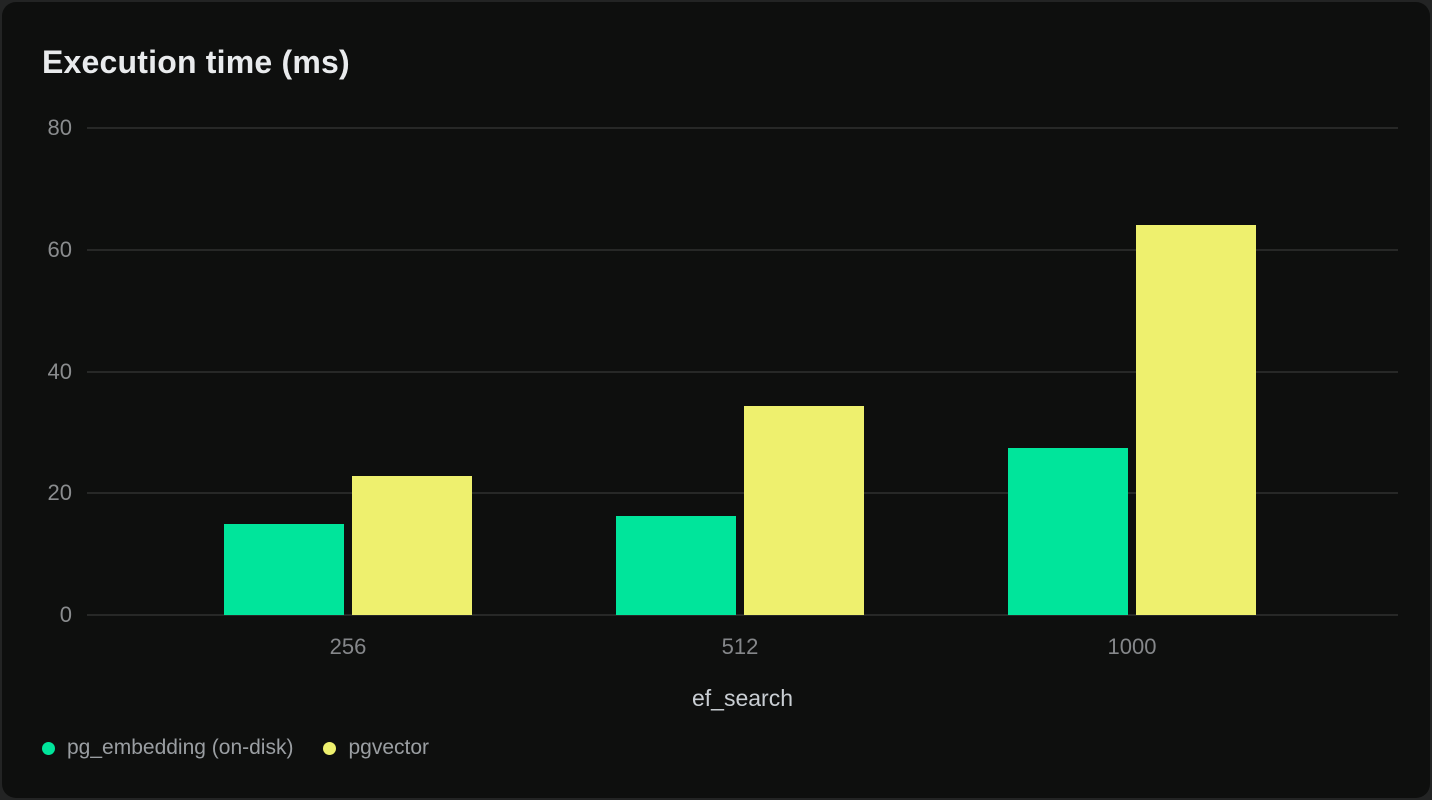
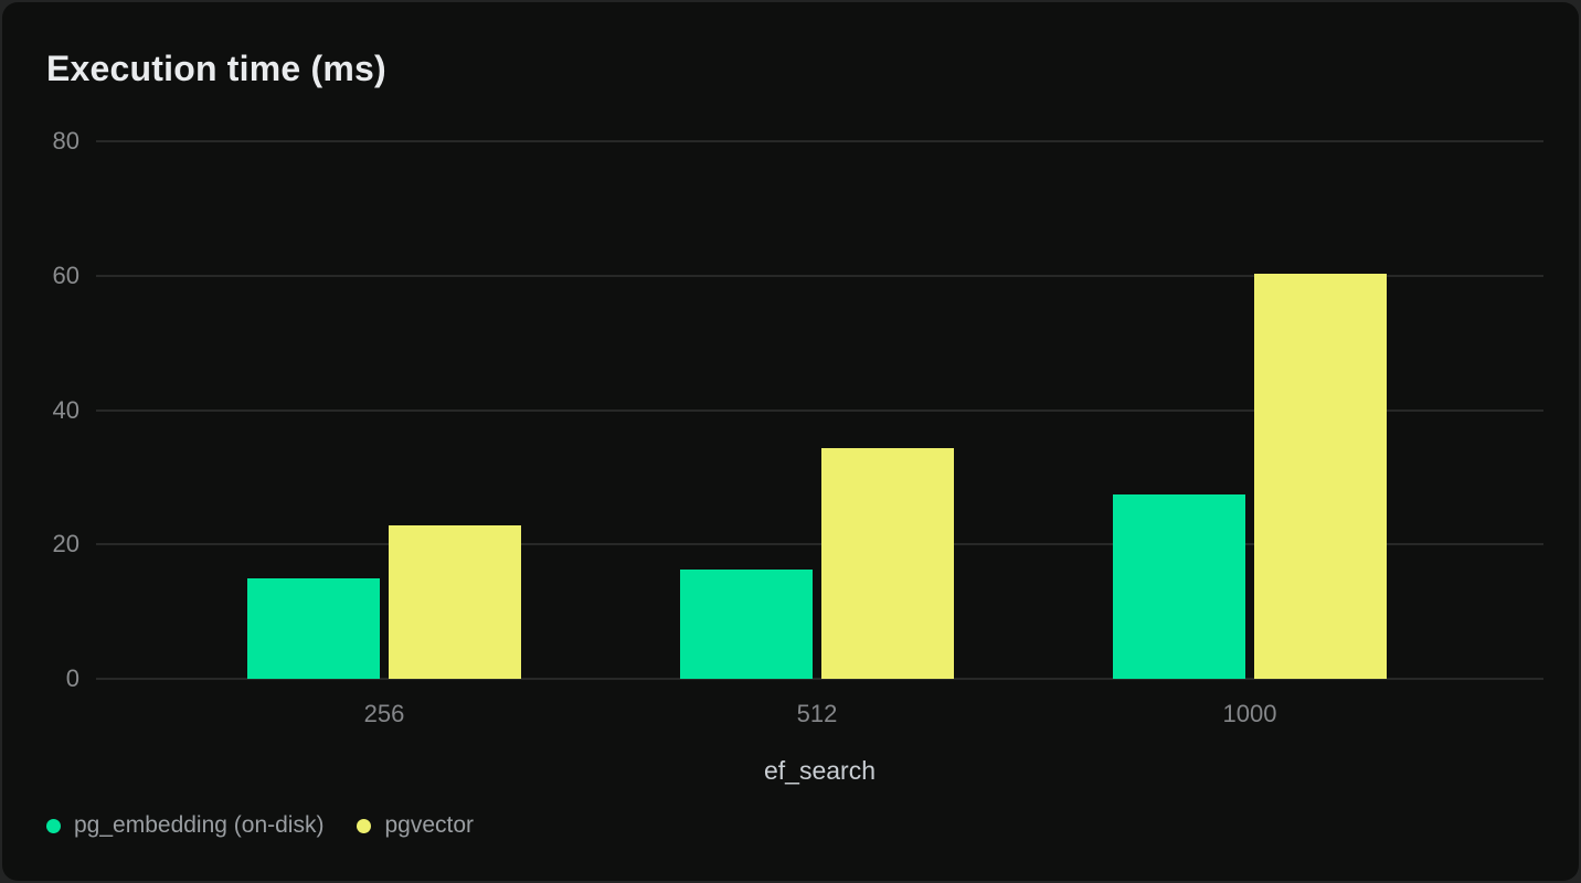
pgvector/1000: 64 -> 60
